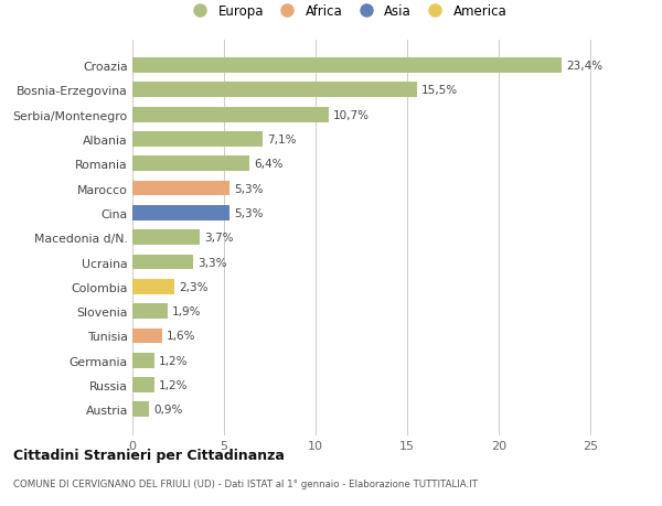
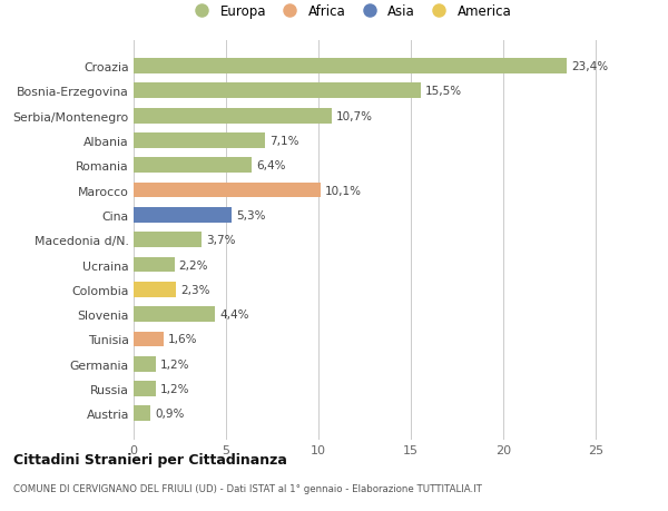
Marocco: 5,3% -> 10,1%
Ucraina: 3,3% -> 2,2%
Slovenia: 1,9% -> 4,4%
